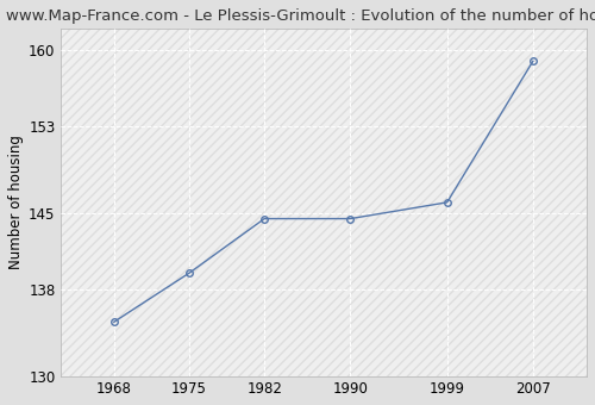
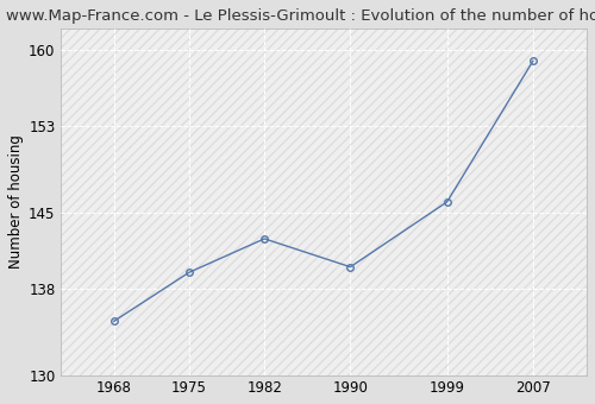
1982: 144.5 -> 142.6
1990: 144.5 -> 140.0
